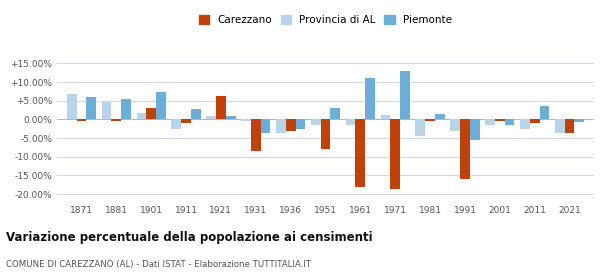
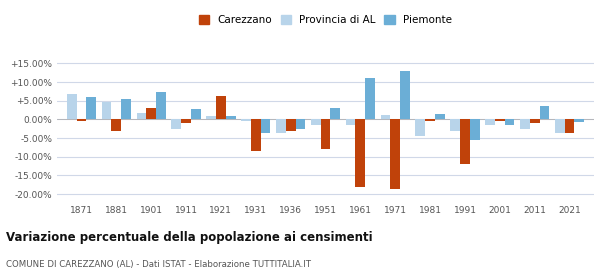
Carezzano/1881: -0.5% -> -3.0%
Carezzano/1991: -16.0% -> -12.0%
